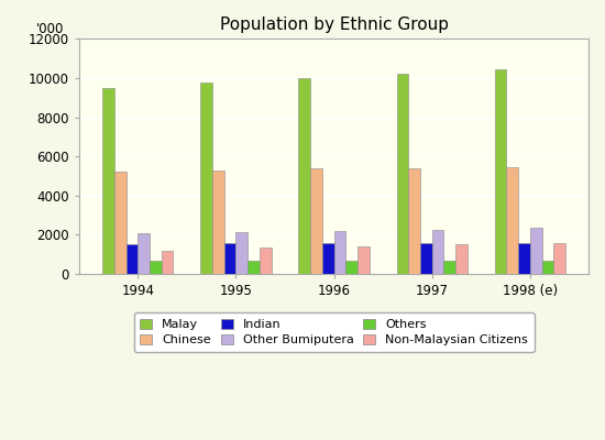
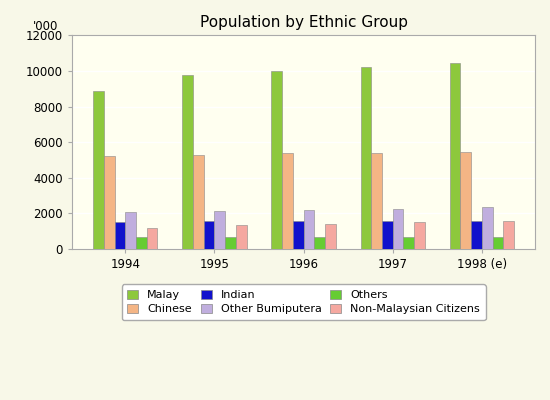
Malay/1994: 9500 -> 8900
